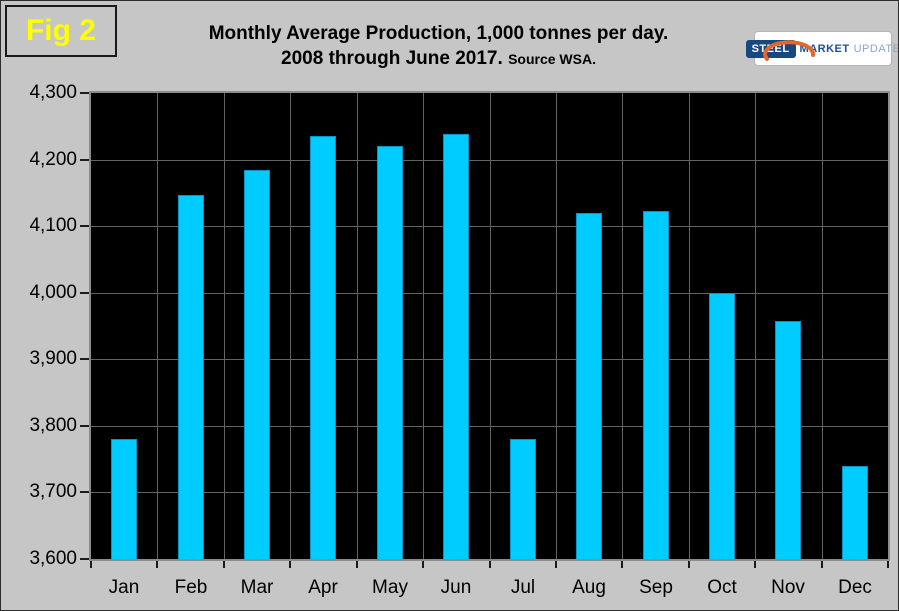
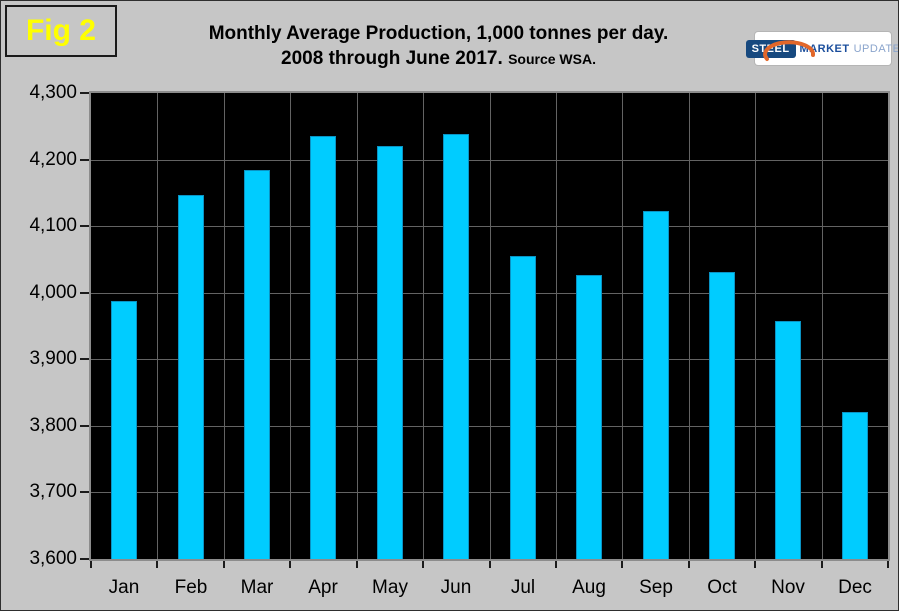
Jan: 3780 -> 3990
Jul: 3780 -> 4060
Aug: 4120 -> 4030
Oct: 4000 -> 4030
Dec: 3740 -> 3820
